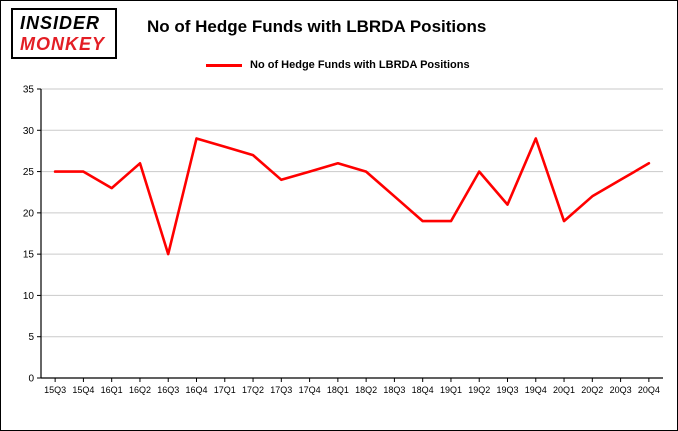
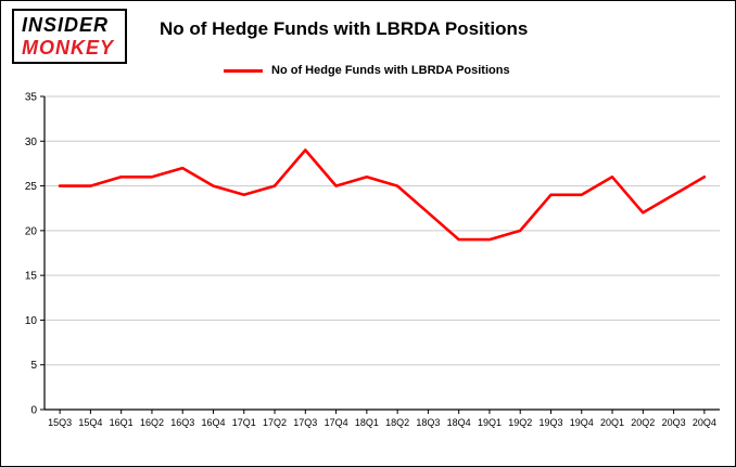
16Q1: 23 -> 26
16Q3: 15 -> 27
16Q4: 29 -> 25
17Q1: 28 -> 24
17Q2: 27 -> 25
17Q3: 24 -> 29
19Q2: 25 -> 20
19Q3: 21 -> 24
19Q4: 29 -> 24
20Q1: 19 -> 26
